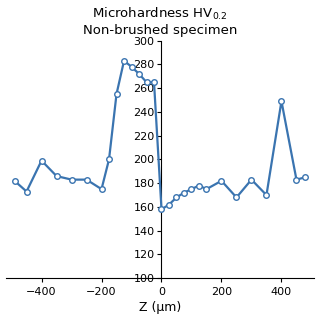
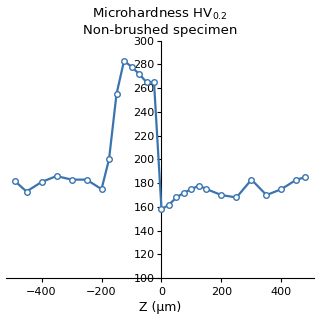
−400: 199 -> 181
200: 182 -> 170
400: 249 -> 175
